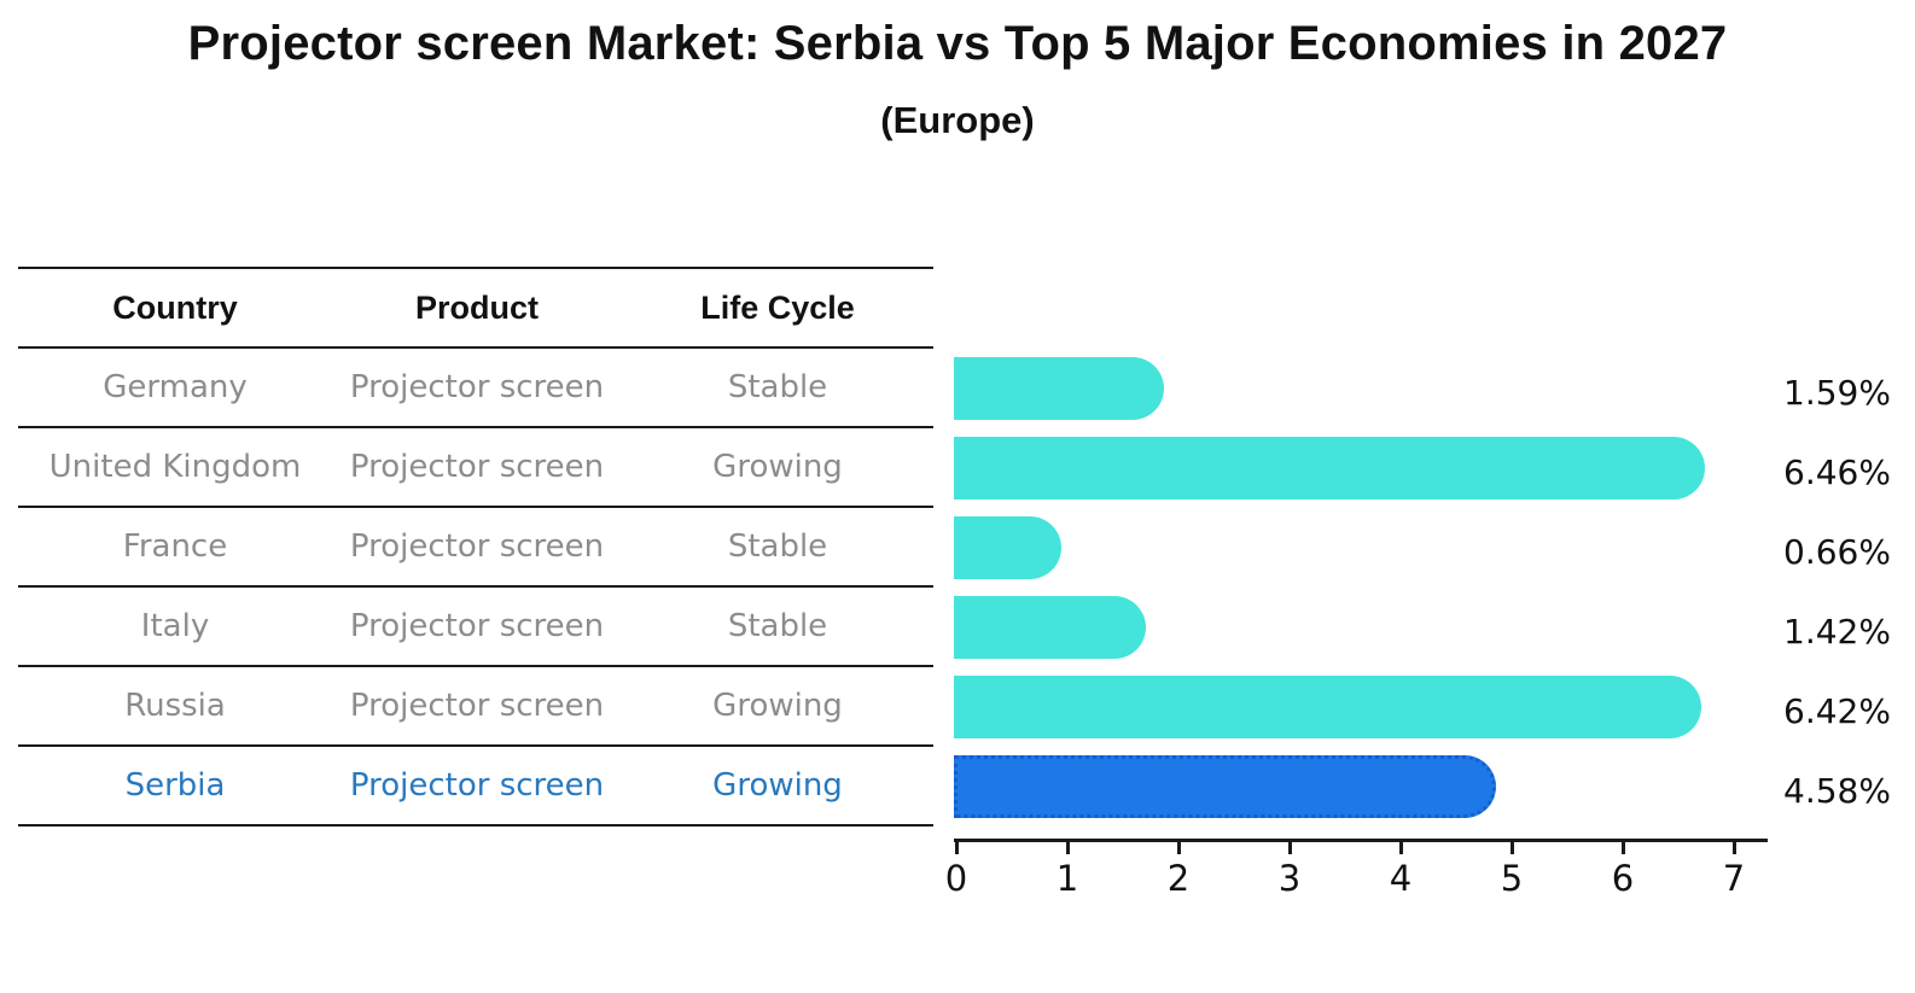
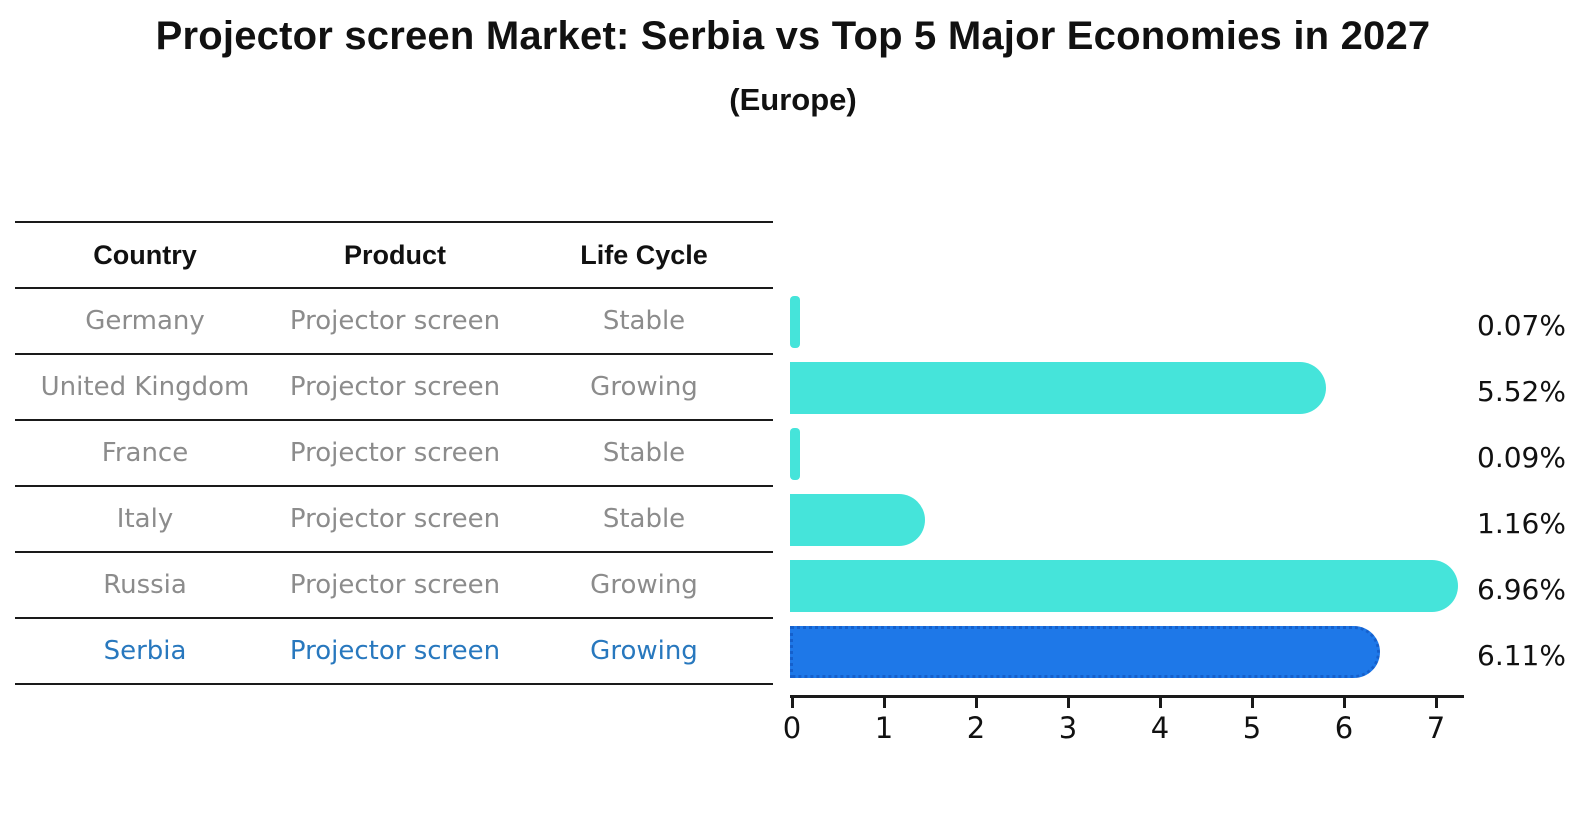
Germany: 1.59% -> 0.07%
United Kingdom: 6.46% -> 5.52%
France: 0.66% -> 0.09%
Italy: 1.42% -> 1.16%
Russia: 6.42% -> 6.96%
Serbia: 4.58% -> 6.11%
